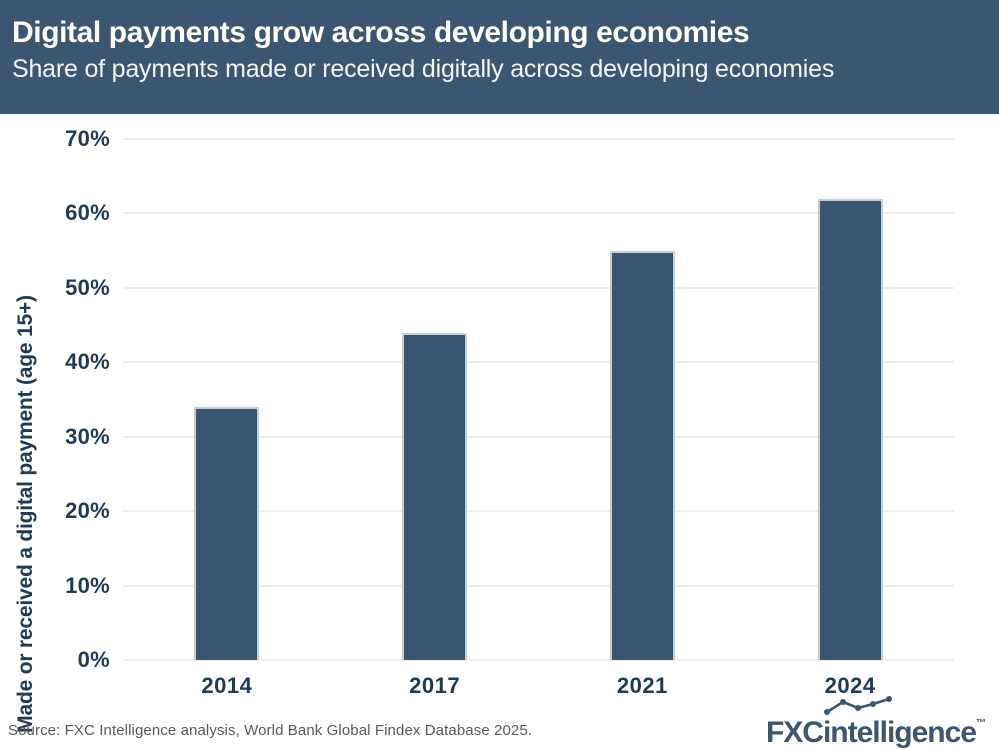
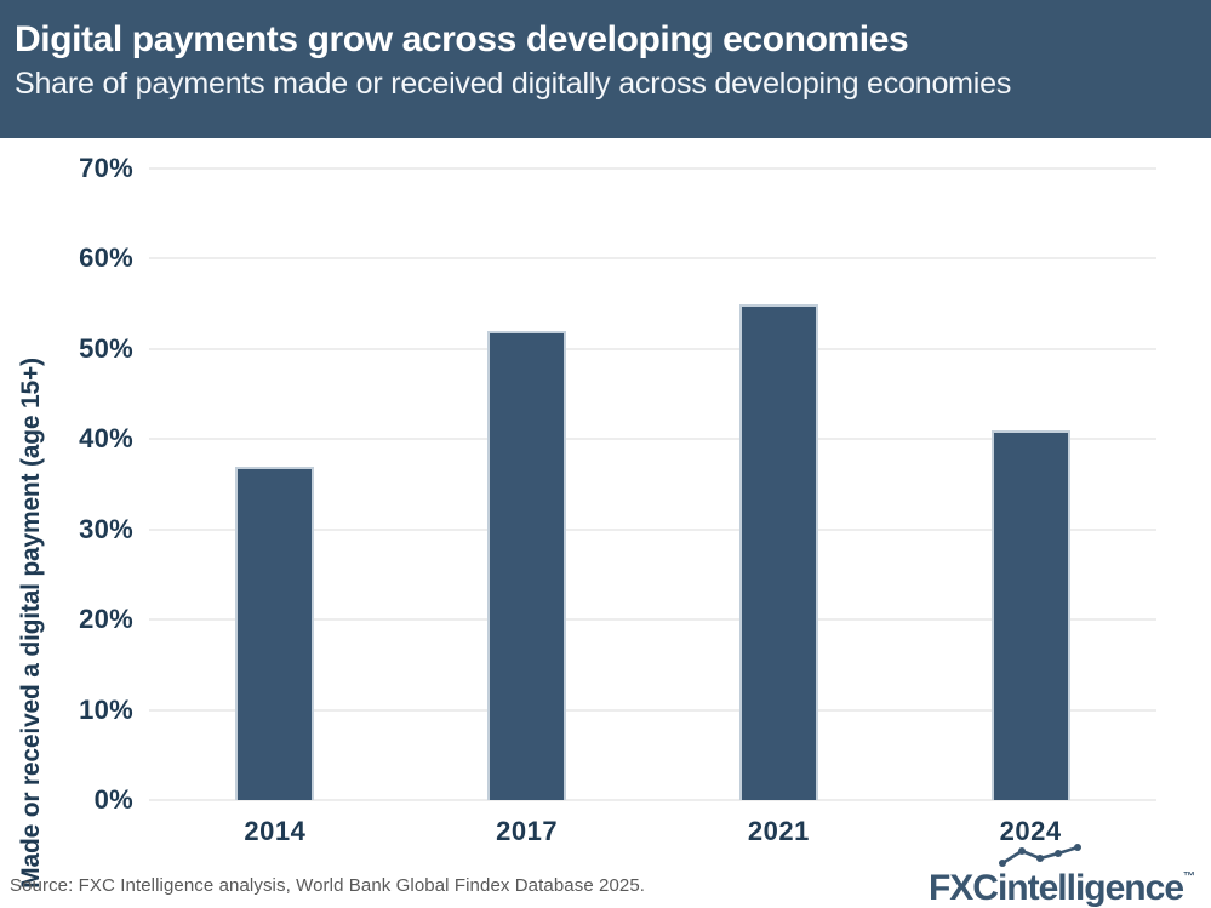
2014: 34% -> 37%
2017: 44% -> 52%
2024: 62% -> 41%
